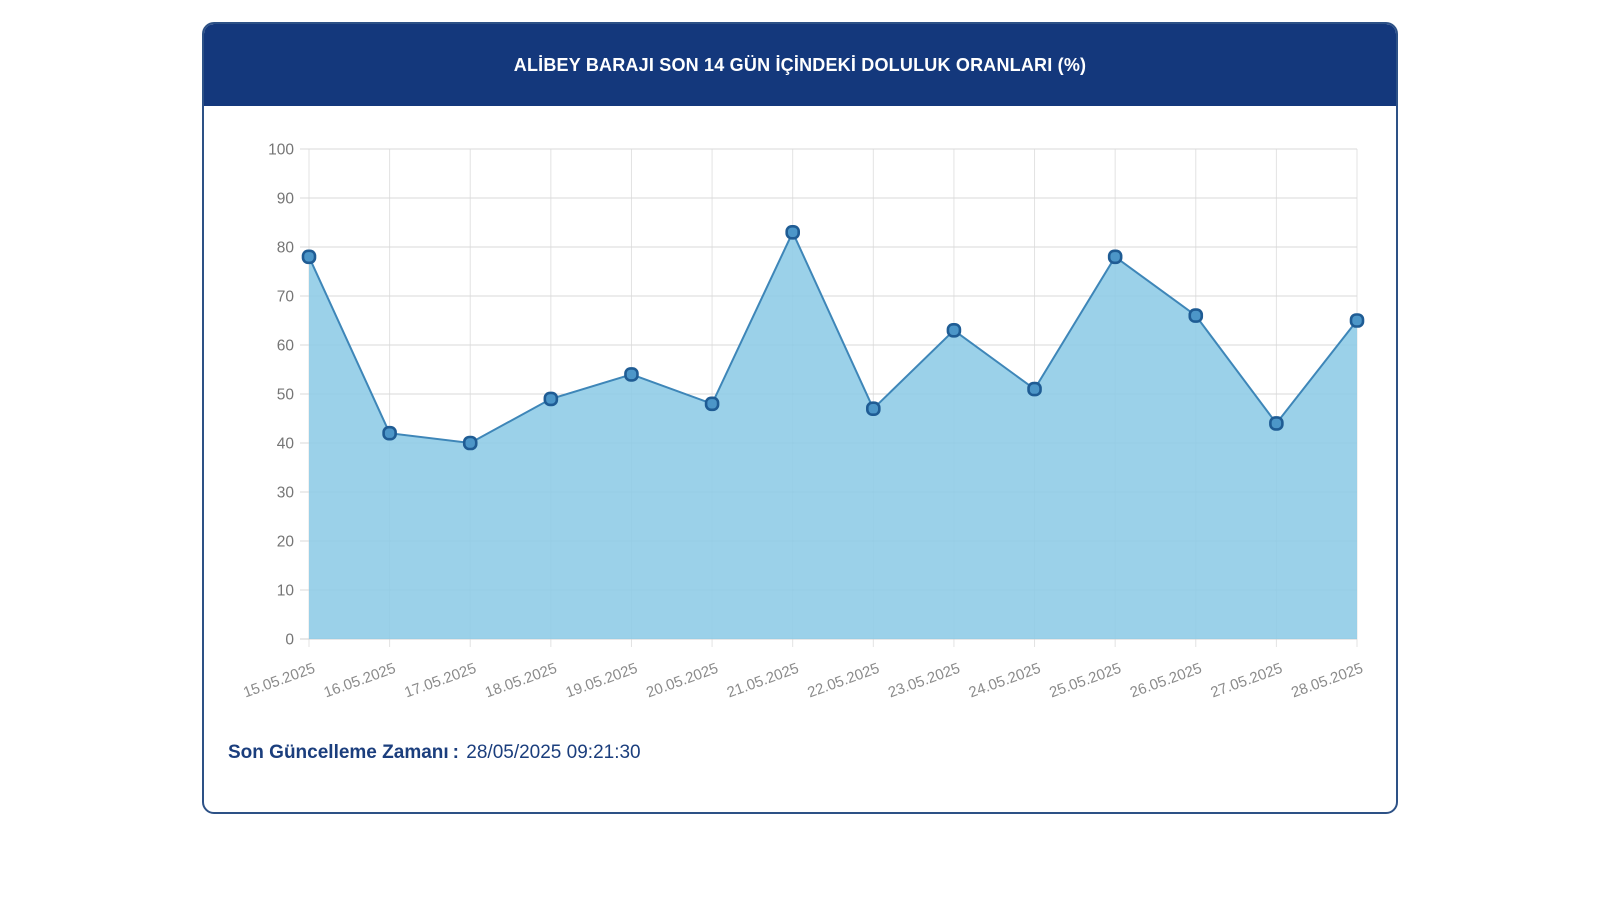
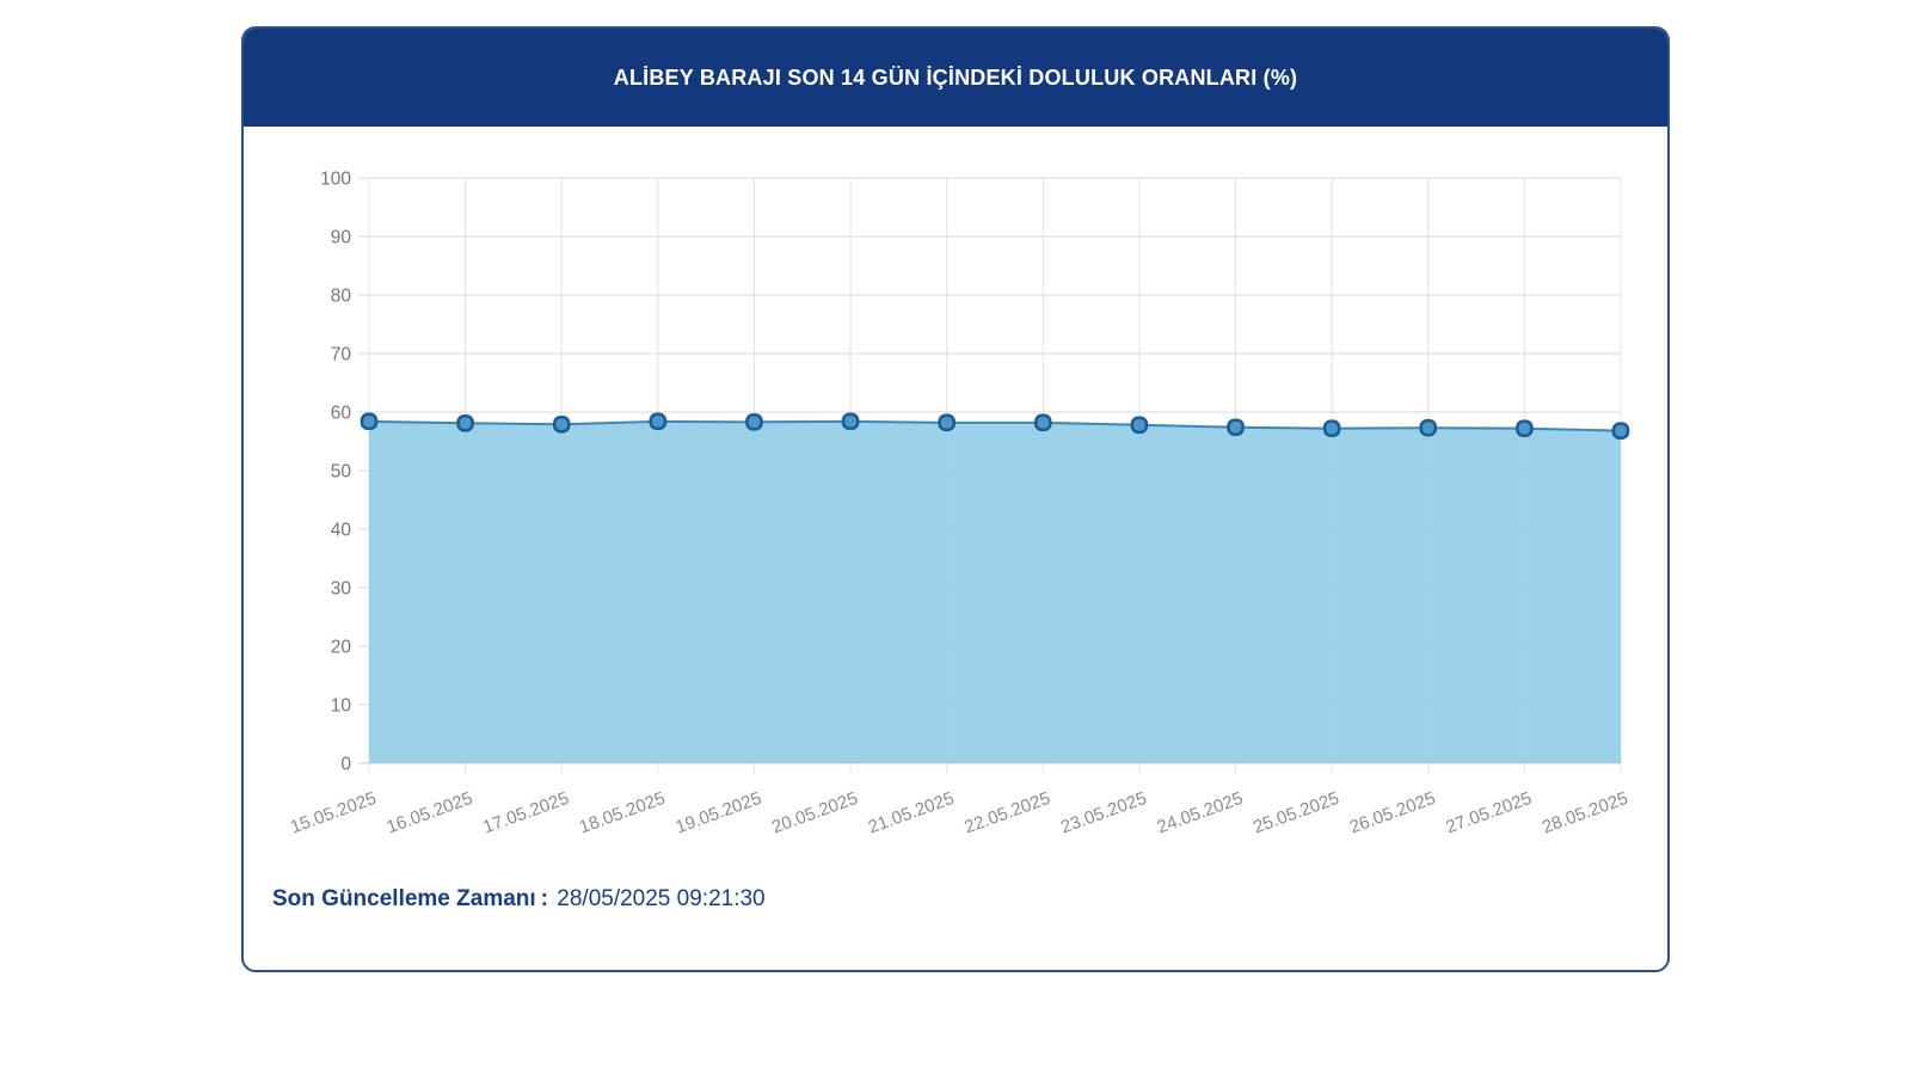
15.05.2025: 78 -> 58
16.05.2025: 42 -> 58
17.05.2025: 40 -> 58
18.05.2025: 49 -> 58
19.05.2025: 54 -> 58
20.05.2025: 48 -> 58
21.05.2025: 83 -> 58
22.05.2025: 47 -> 58
23.05.2025: 63 -> 58
24.05.2025: 51 -> 57
25.05.2025: 78 -> 57
26.05.2025: 66 -> 57
27.05.2025: 44 -> 57
28.05.2025: 65 -> 57
